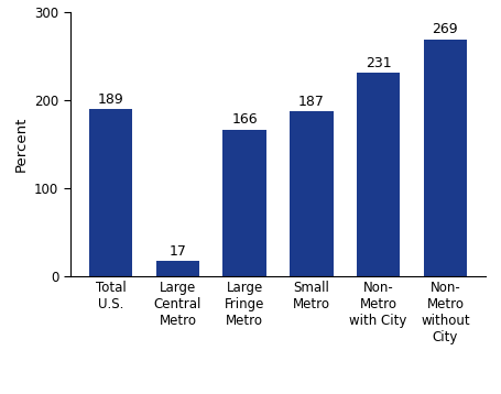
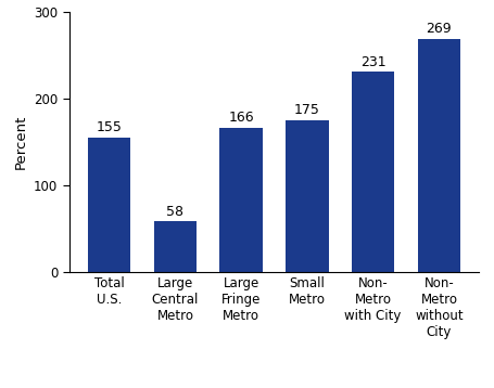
Total U.S.: 189 -> 155
Large Central Metro: 17 -> 58
Small Metro: 187 -> 175
